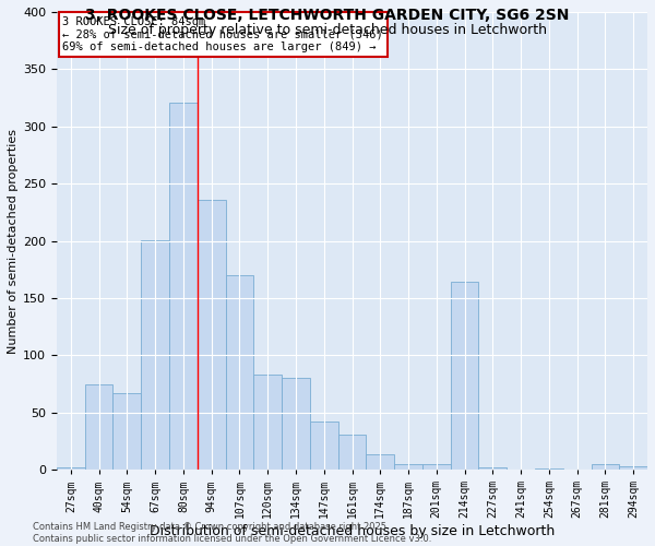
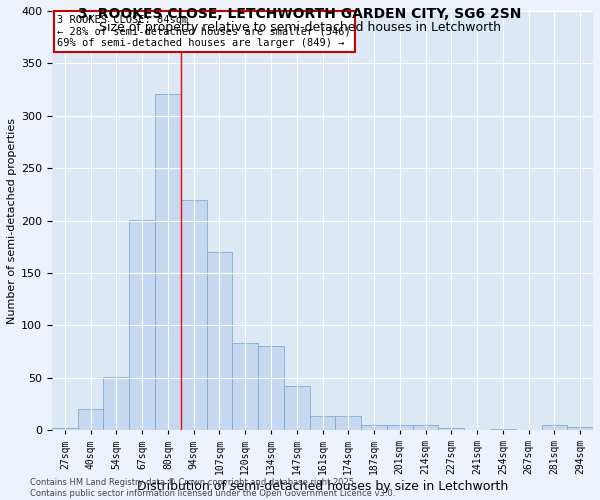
40sqm: 75 -> 20
54sqm: 67 -> 51
94sqm: 236 -> 220
161sqm: 31 -> 14
214sqm: 164 -> 5
